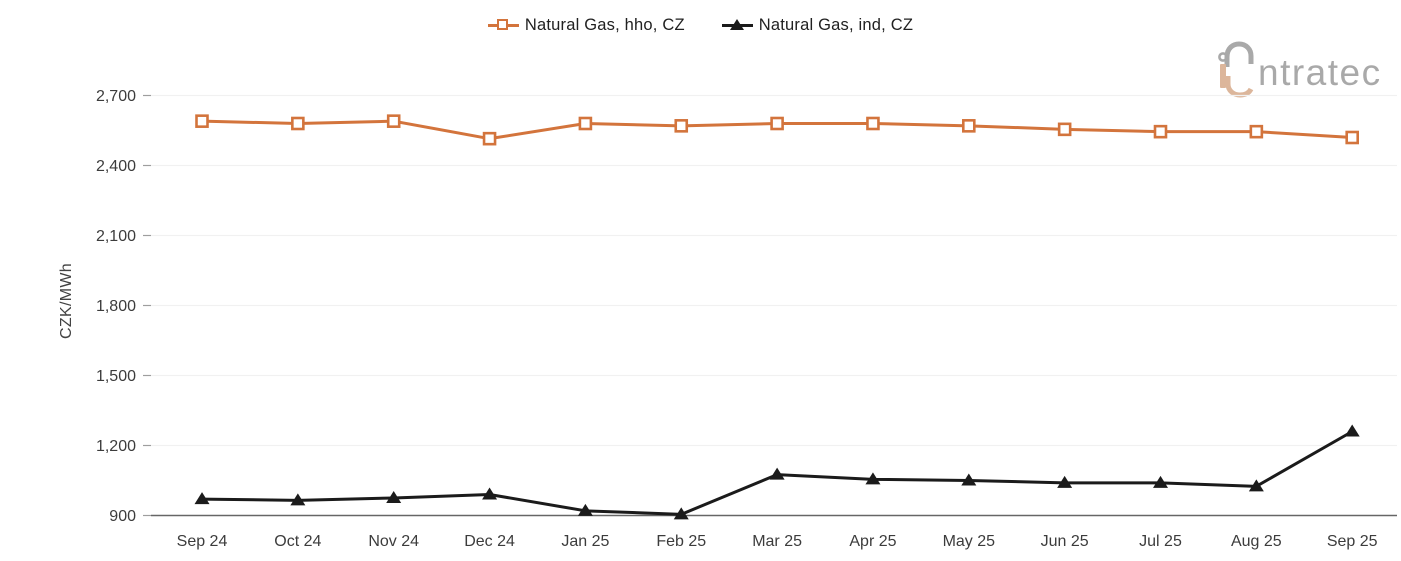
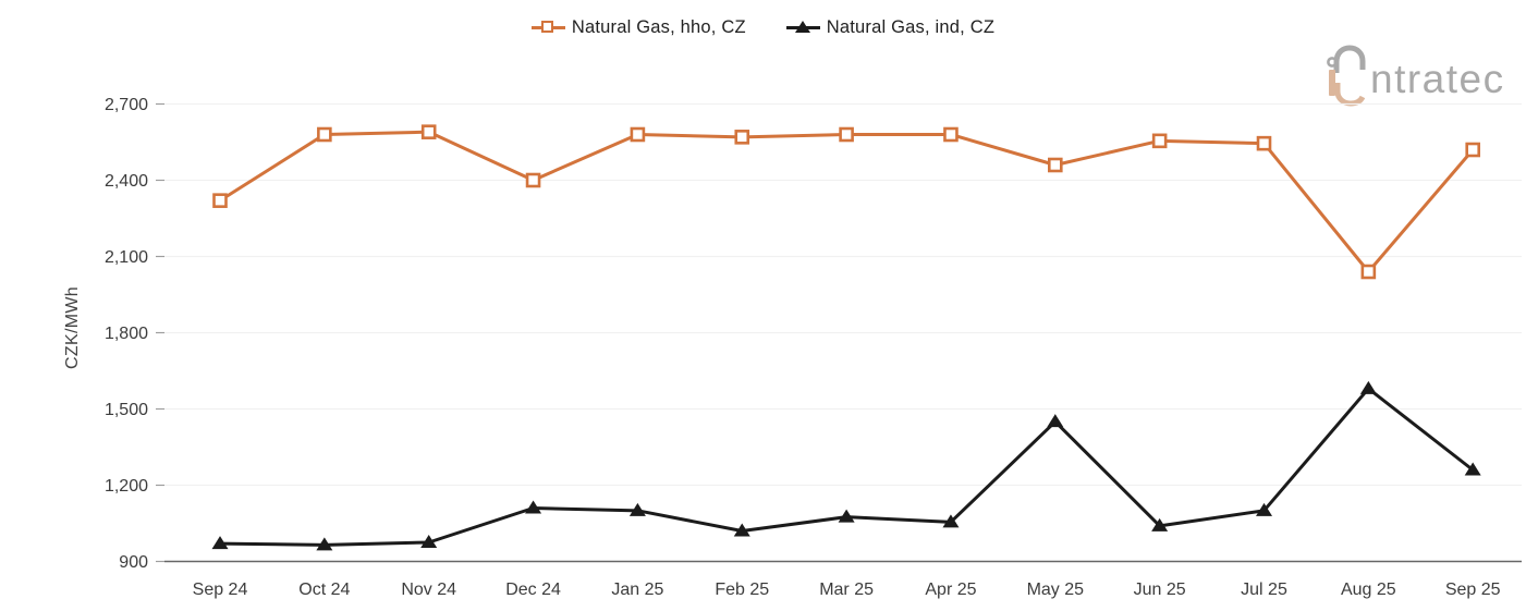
Natural Gas, hho, CZ/Sep 24: 2590 -> 2320
Natural Gas, hho, CZ/Dec 24: 2520 -> 2400
Natural Gas, ind, CZ/Dec 24: 990 -> 1110
Natural Gas, ind, CZ/Jan 25: 920 -> 1100
Natural Gas, ind, CZ/Feb 25: 900 -> 1020
Natural Gas, hho, CZ/May 25: 2570 -> 2460
Natural Gas, ind, CZ/May 25: 1050 -> 1450
Natural Gas, ind, CZ/Jul 25: 1040 -> 1100
Natural Gas, hho, CZ/Aug 25: 2540 -> 2040
Natural Gas, ind, CZ/Aug 25: 1020 -> 1580
